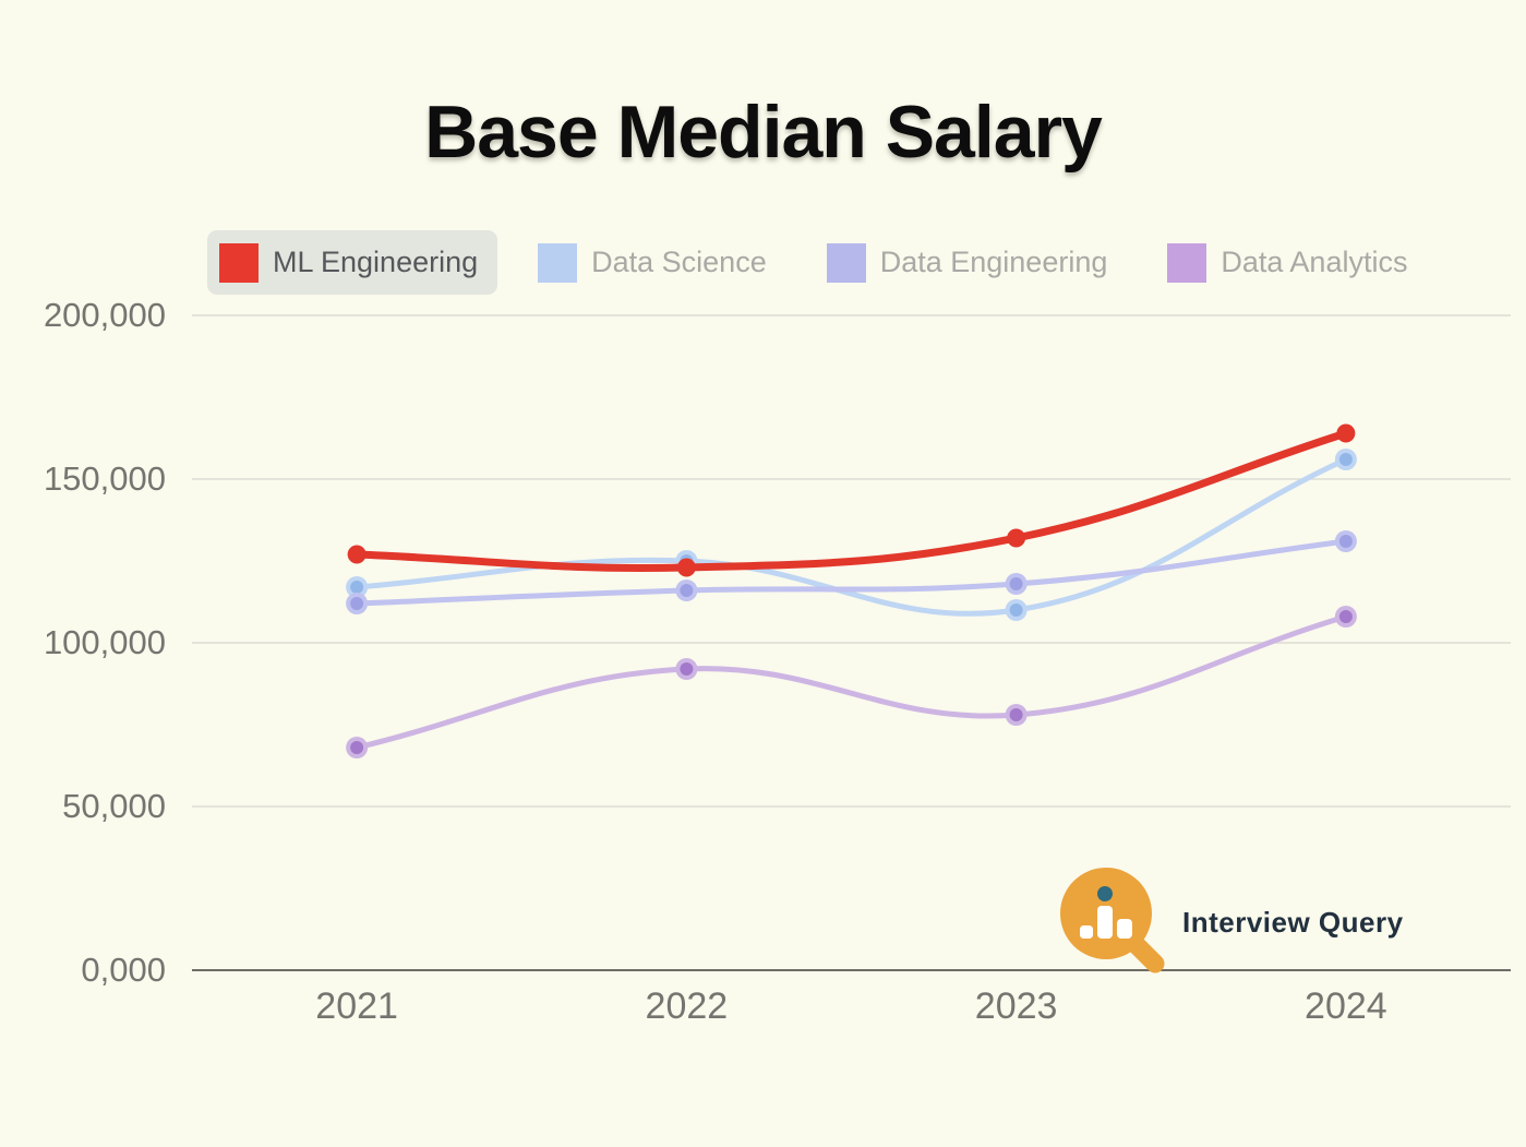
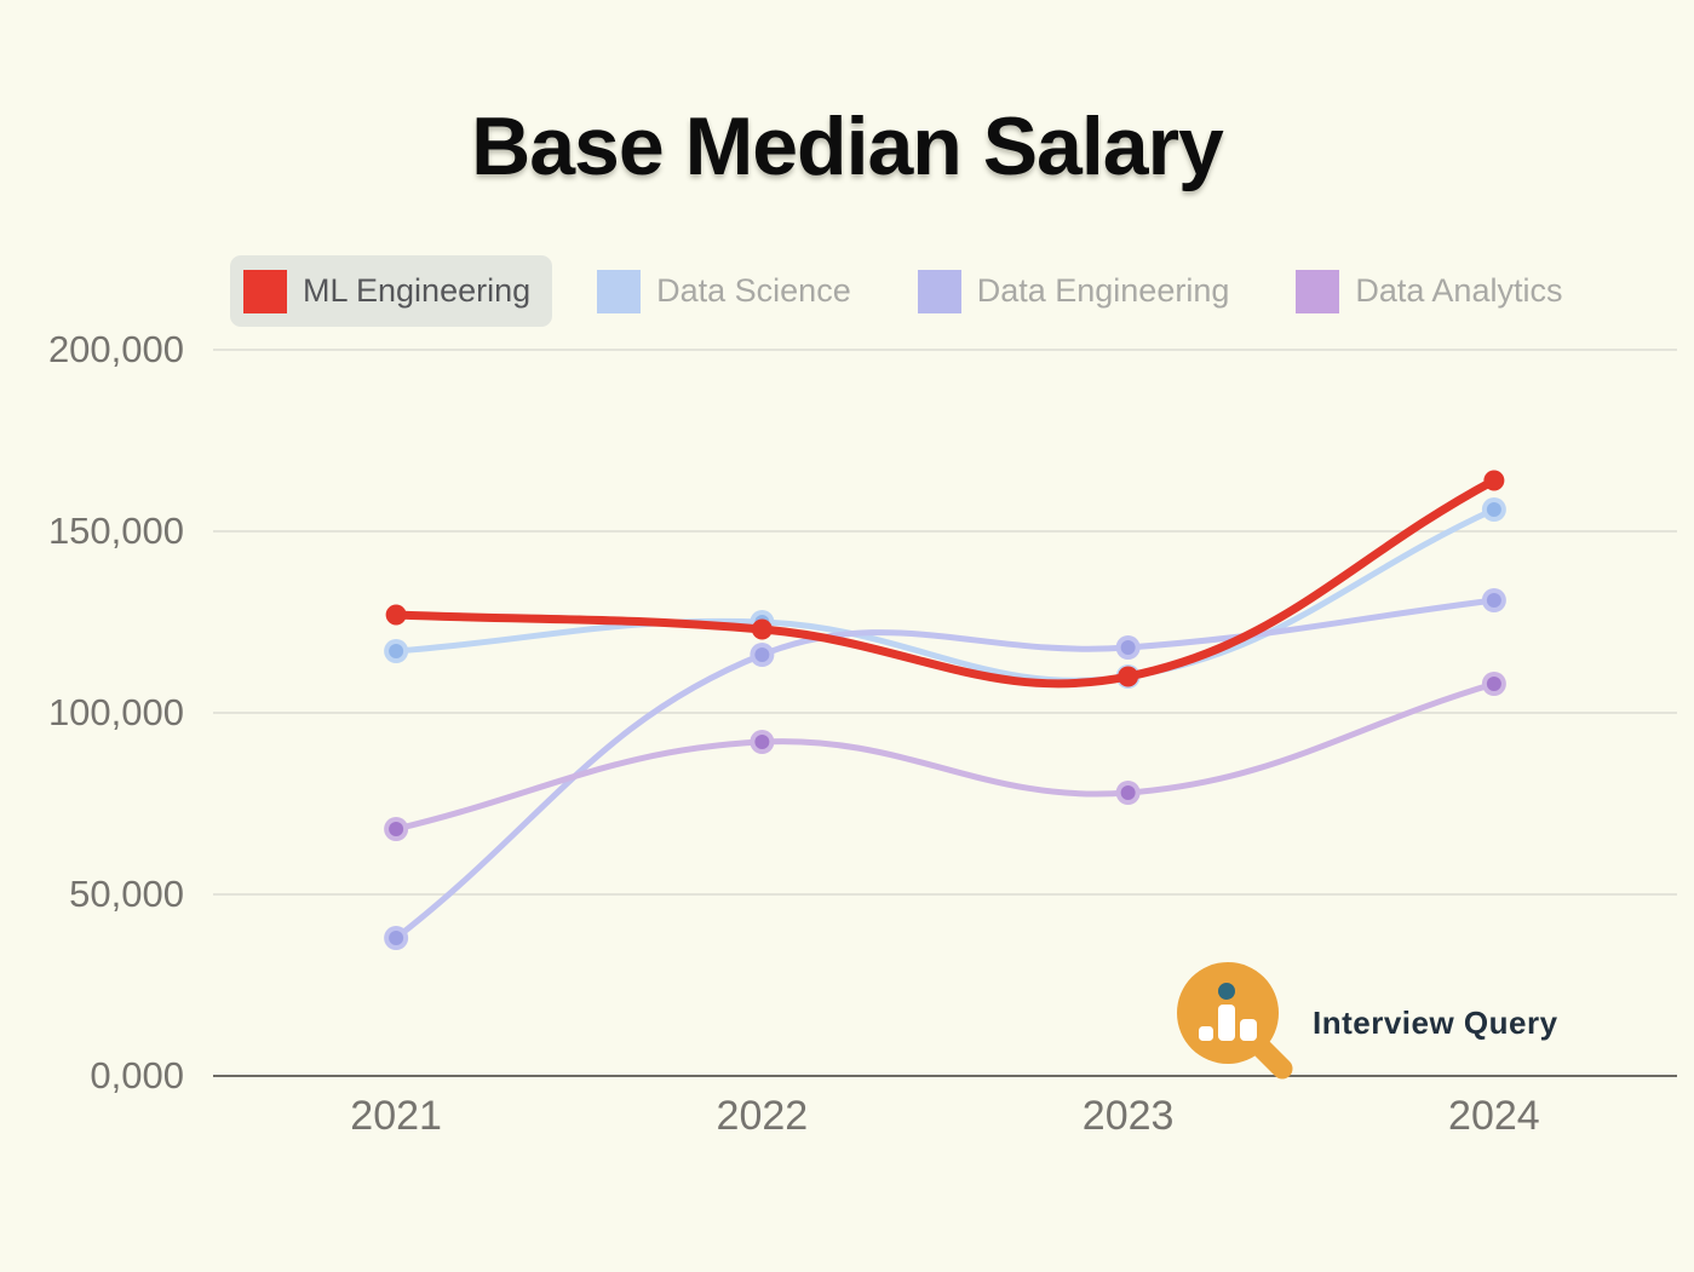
Data Engineering/2021: 112000 -> 38000
ML Engineering/2023: 132000 -> 110000
